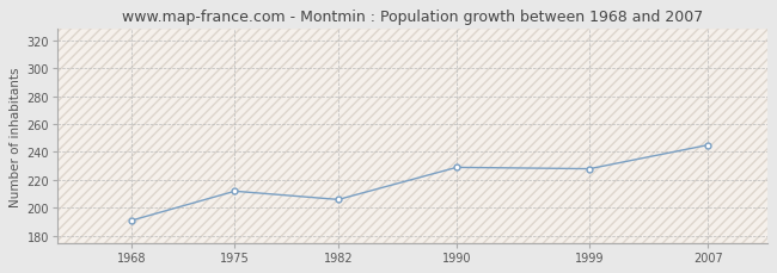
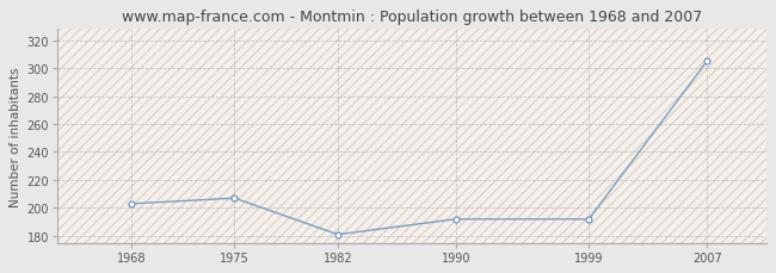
1968: 191 -> 203
1975: 212 -> 207
1982: 206 -> 181
1990: 229 -> 192
1999: 228 -> 192
2007: 245 -> 305
